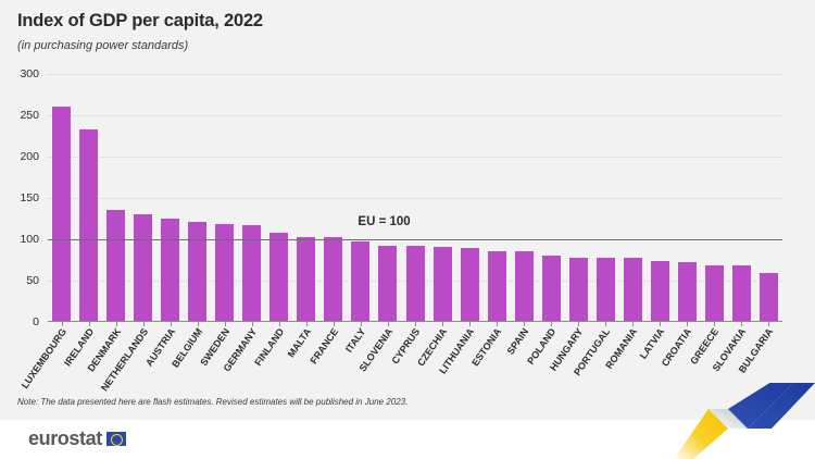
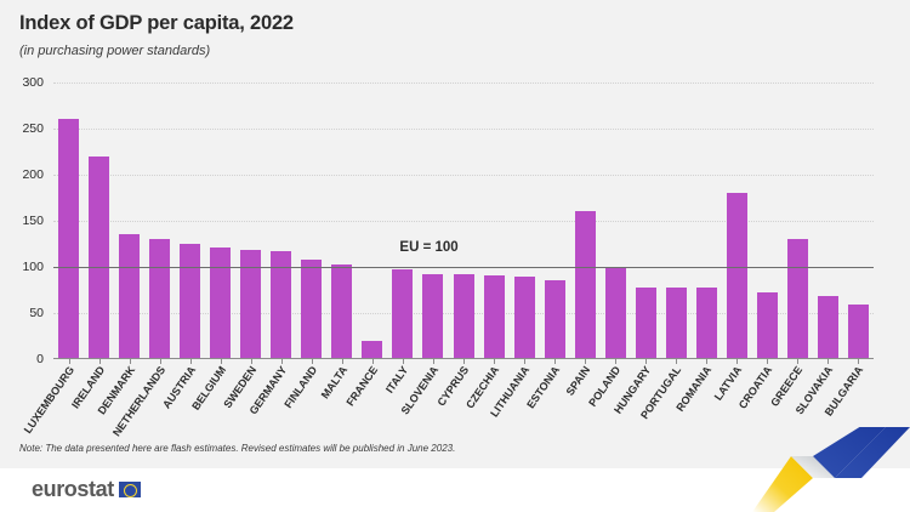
IRELAND: 230 -> 220
FRANCE: 100 -> 20
SPAIN: 80 -> 160
POLAND: 80 -> 100
LATVIA: 70 -> 180
GREECE: 70 -> 130
